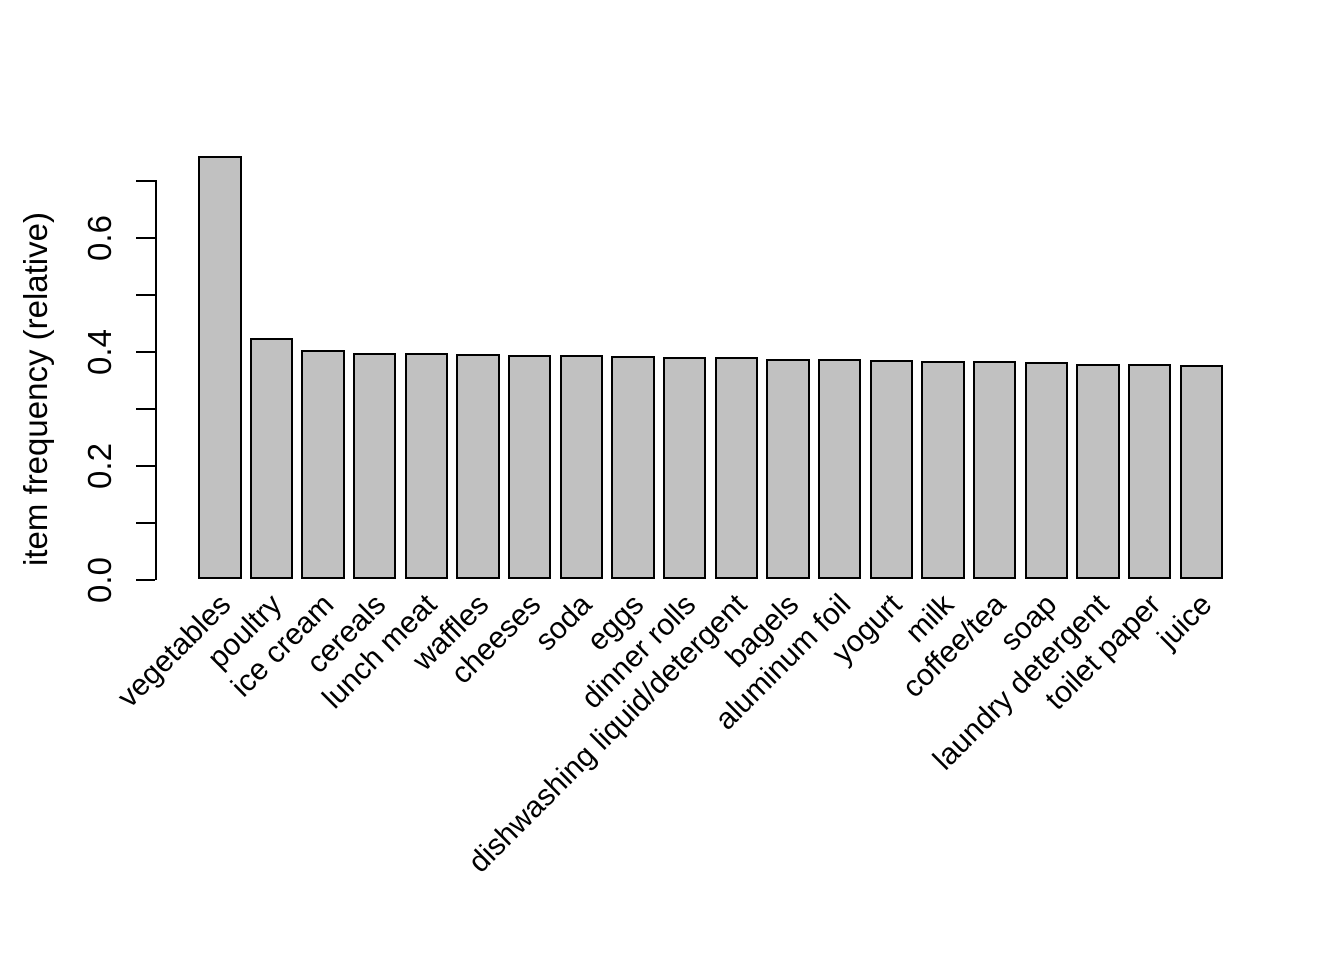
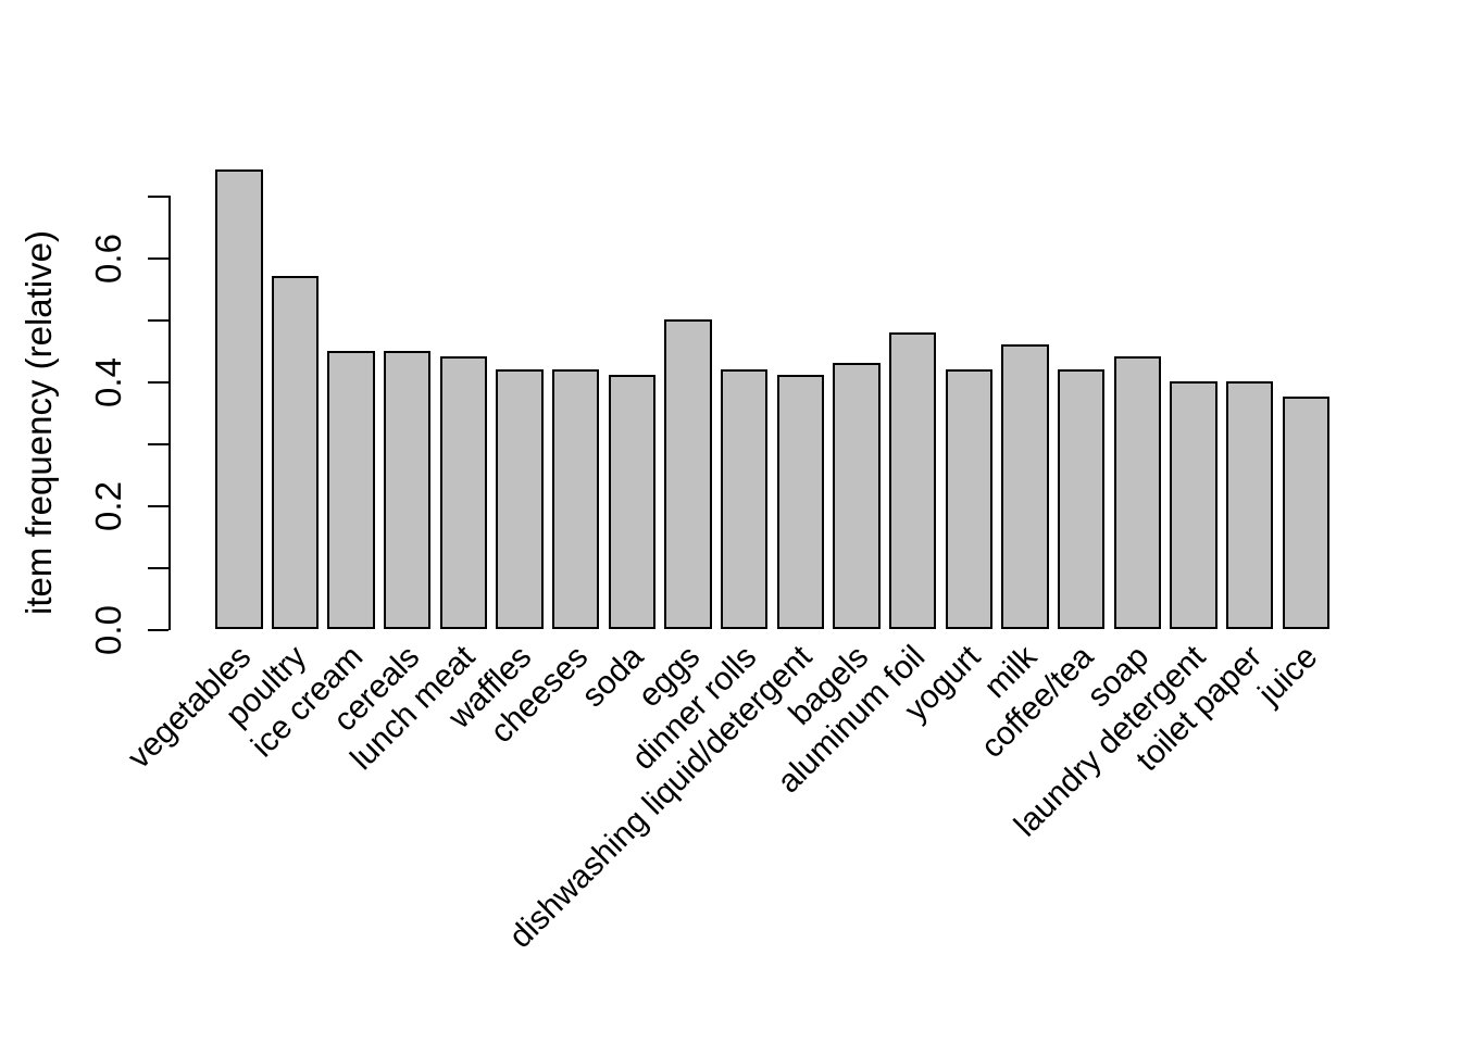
poultry: 0.42 -> 0.57
ice cream: 0.40 -> 0.45
cereals: 0.40 -> 0.45
lunch meat: 0.40 -> 0.44
waffles: 0.40 -> 0.42
cheeses: 0.39 -> 0.42
soda: 0.39 -> 0.41
eggs: 0.39 -> 0.50
dinner rolls: 0.39 -> 0.42
dishwashing liquid/detergent: 0.39 -> 0.41
bagels: 0.39 -> 0.43
aluminum foil: 0.39 -> 0.48
yogurt: 0.39 -> 0.42
milk: 0.38 -> 0.46
coffee/tea: 0.38 -> 0.42
soap: 0.38 -> 0.44
laundry detergent: 0.38 -> 0.40
toilet paper: 0.38 -> 0.40
